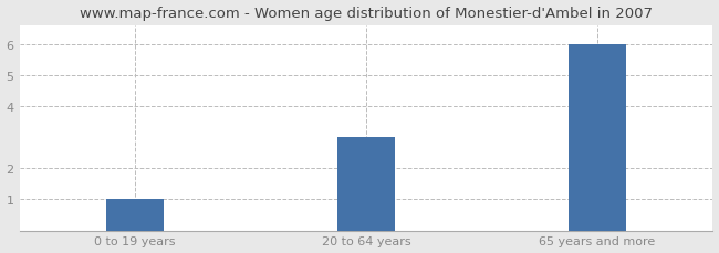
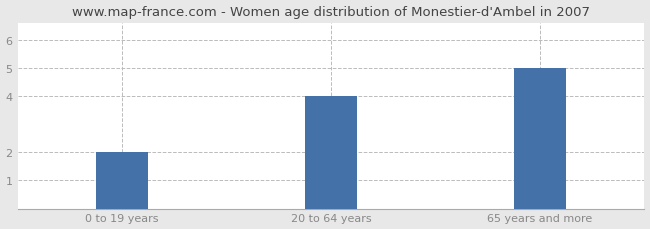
0 to 19 years: 1 -> 2
20 to 64 years: 3 -> 4
65 years and more: 6 -> 5
